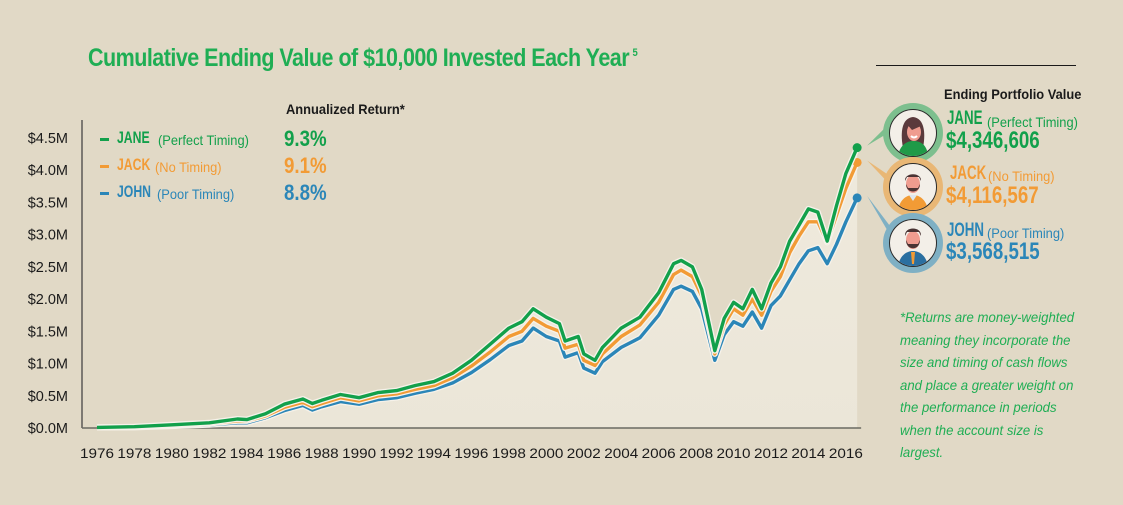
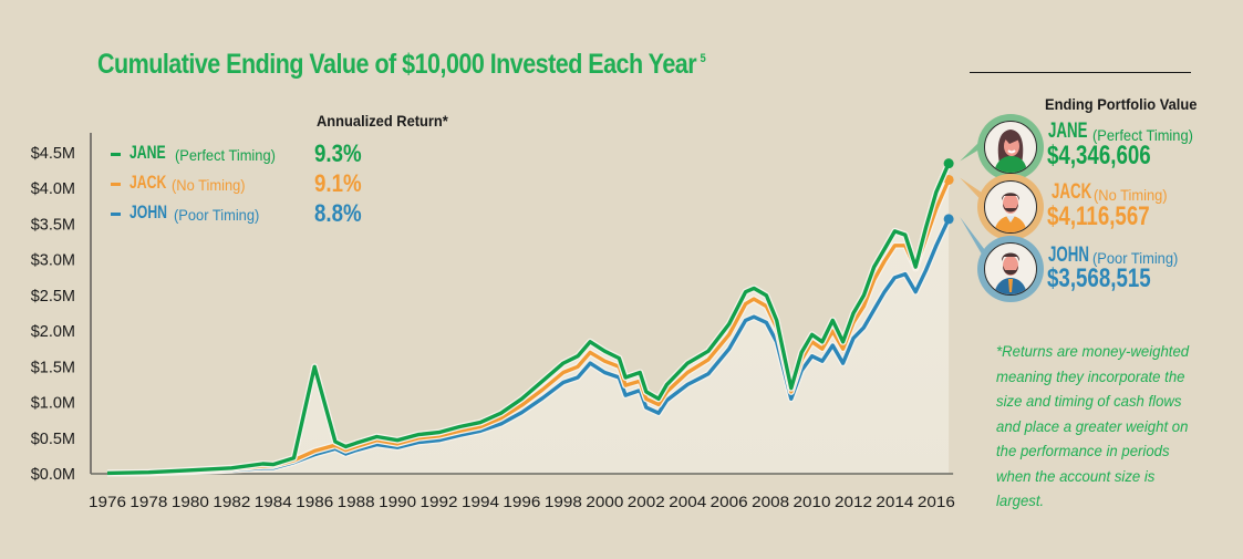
JANE (Perfect Timing)/1986: $0.4M -> $1.5M
